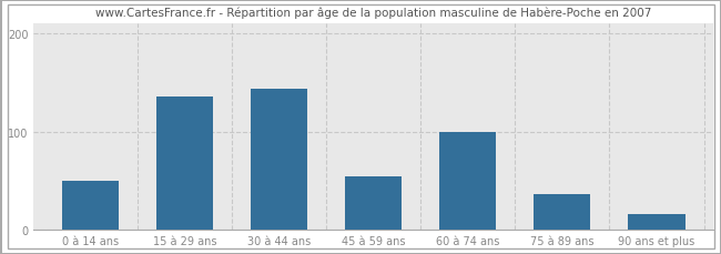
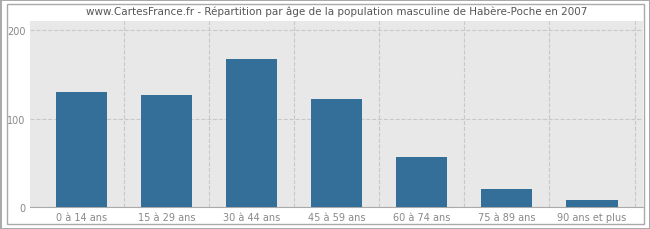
0 à 14 ans: 50 -> 130
15 à 29 ans: 136 -> 127
30 à 44 ans: 144 -> 168
45 à 59 ans: 54 -> 122
60 à 74 ans: 100 -> 57
75 à 89 ans: 36 -> 20
90 ans et plus: 16 -> 8
